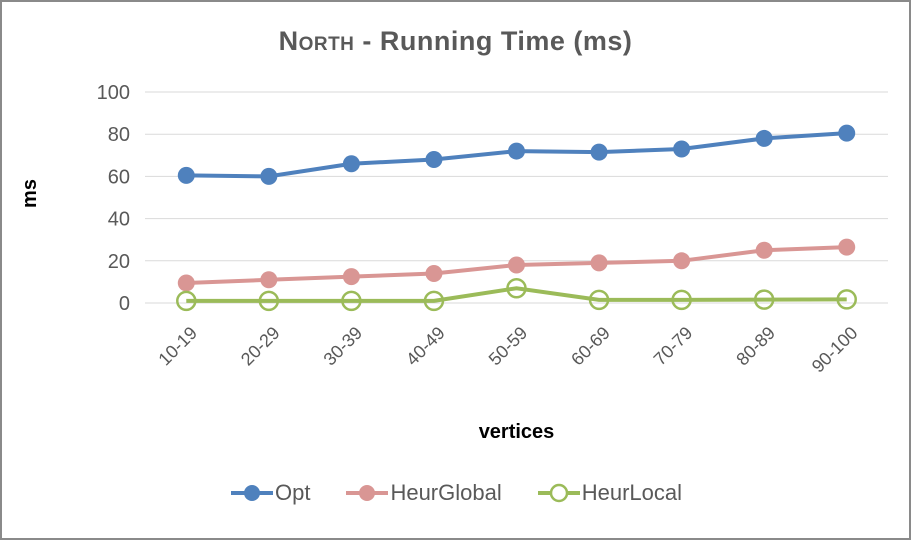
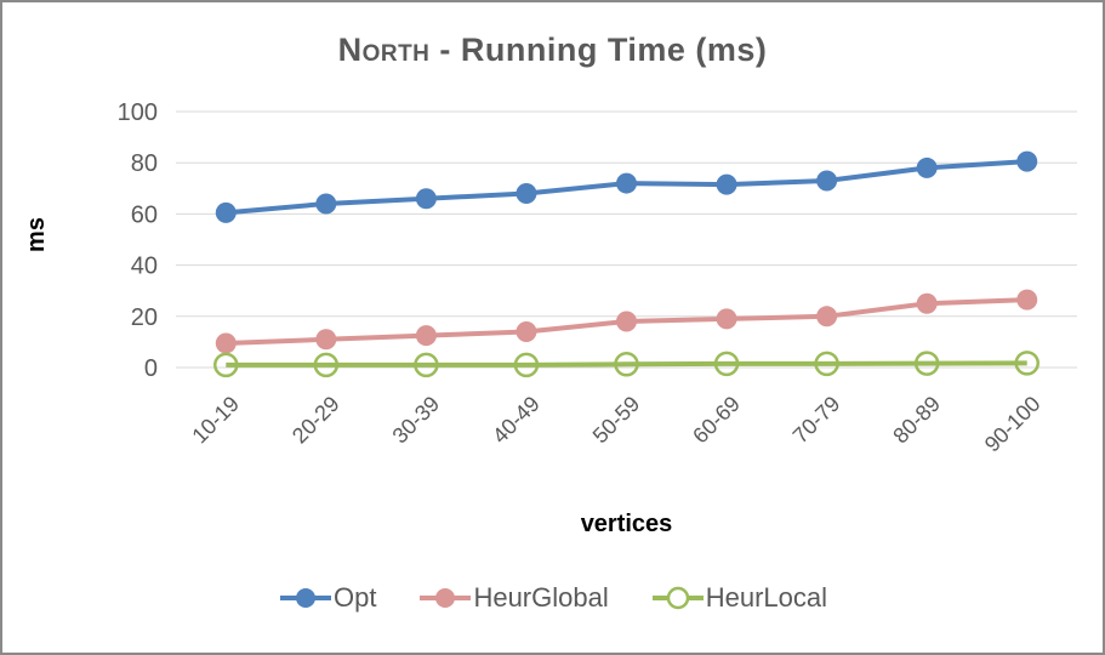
Opt/20-29: 60 -> 64
HeurLocal/50-59: 7 -> 1
